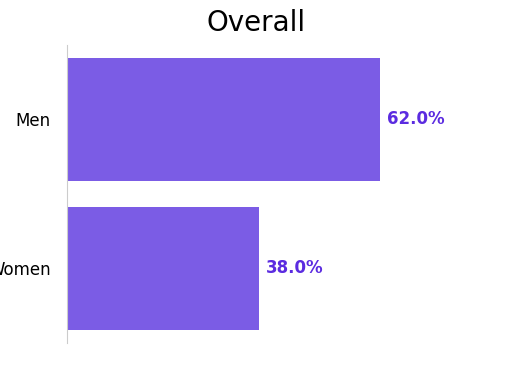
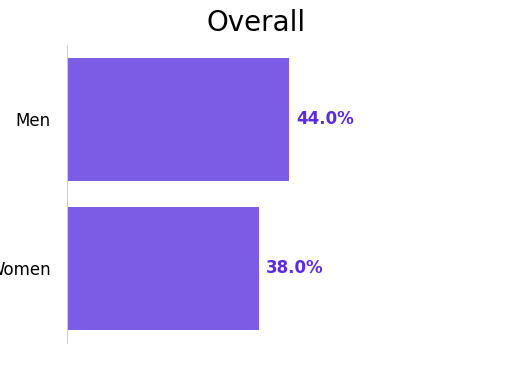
Men: 62.0% -> 44.0%
